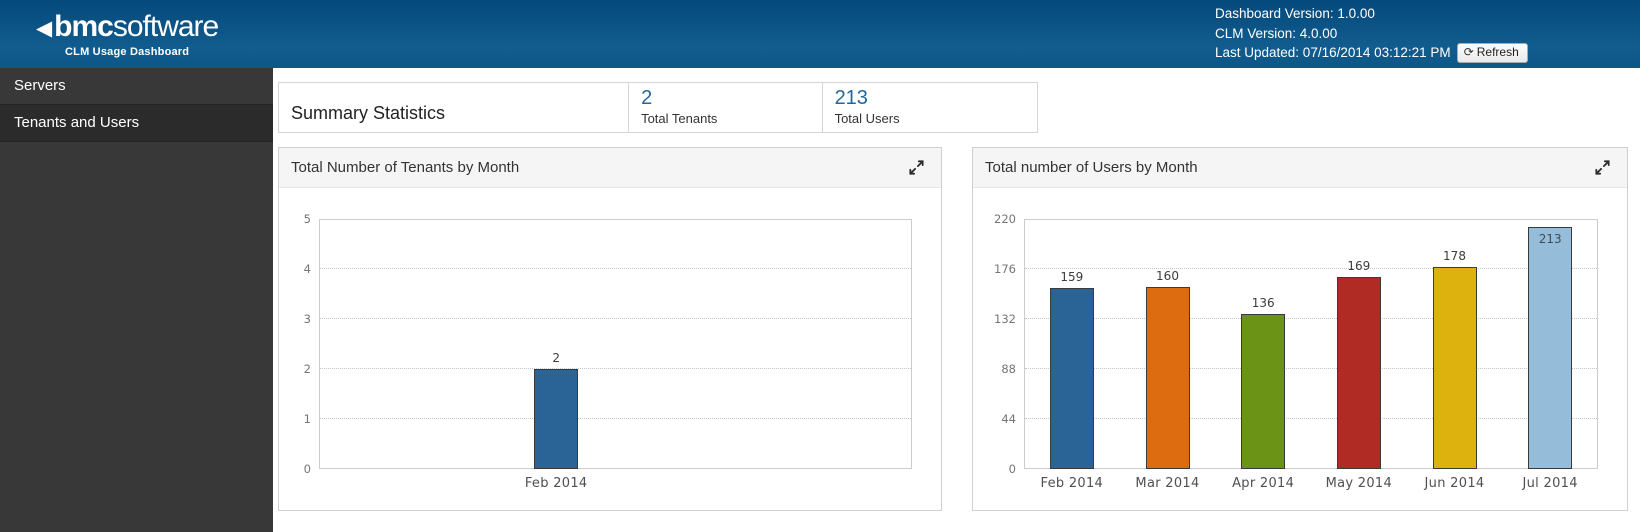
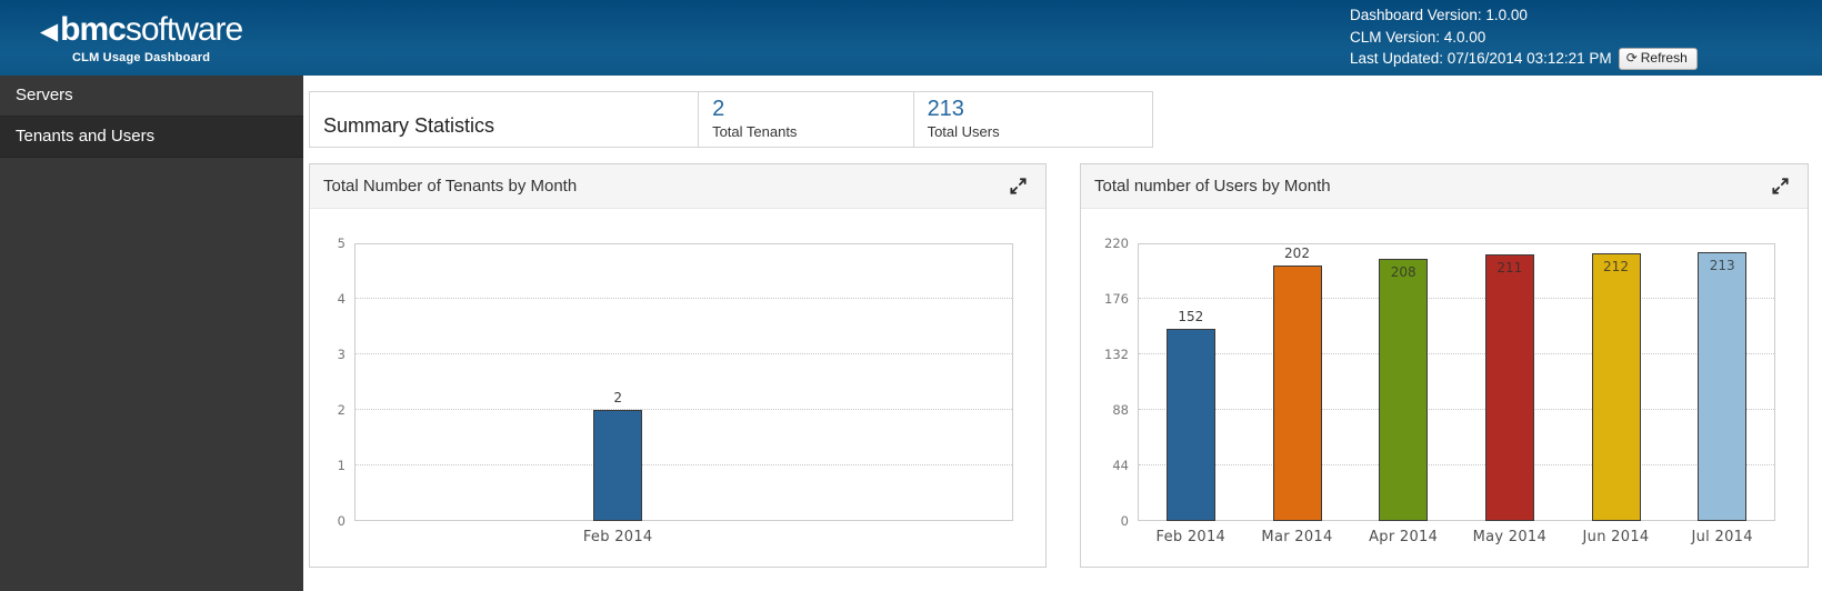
Total number of Users by Month/Feb 2014: 159 -> 152
Total number of Users by Month/Mar 2014: 160 -> 202
Total number of Users by Month/Apr 2014: 136 -> 208
Total number of Users by Month/May 2014: 169 -> 211
Total number of Users by Month/Jun 2014: 178 -> 212
